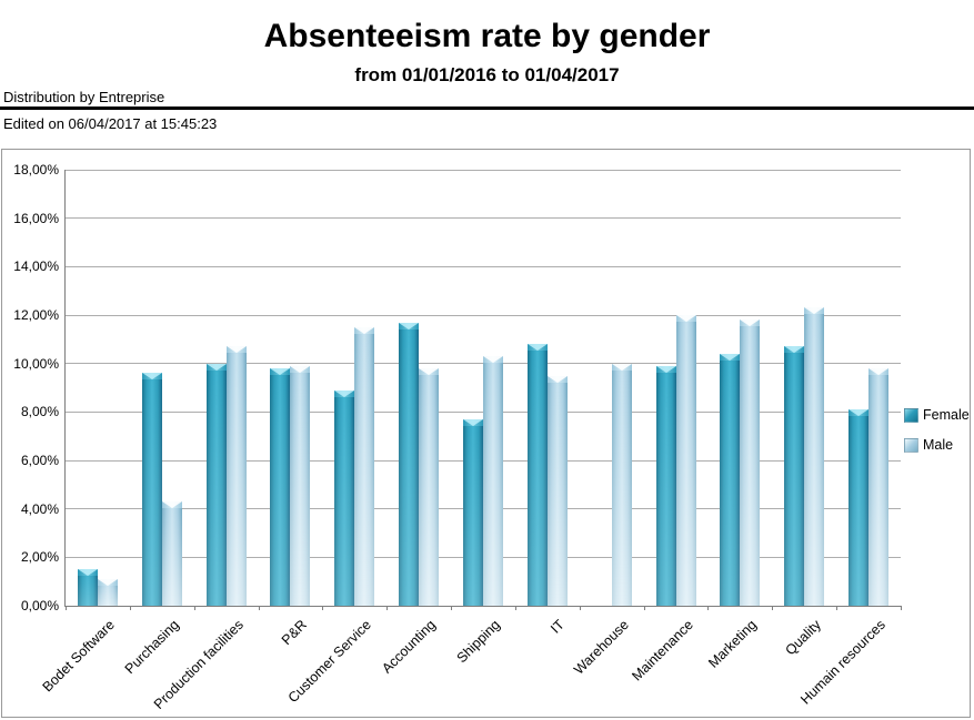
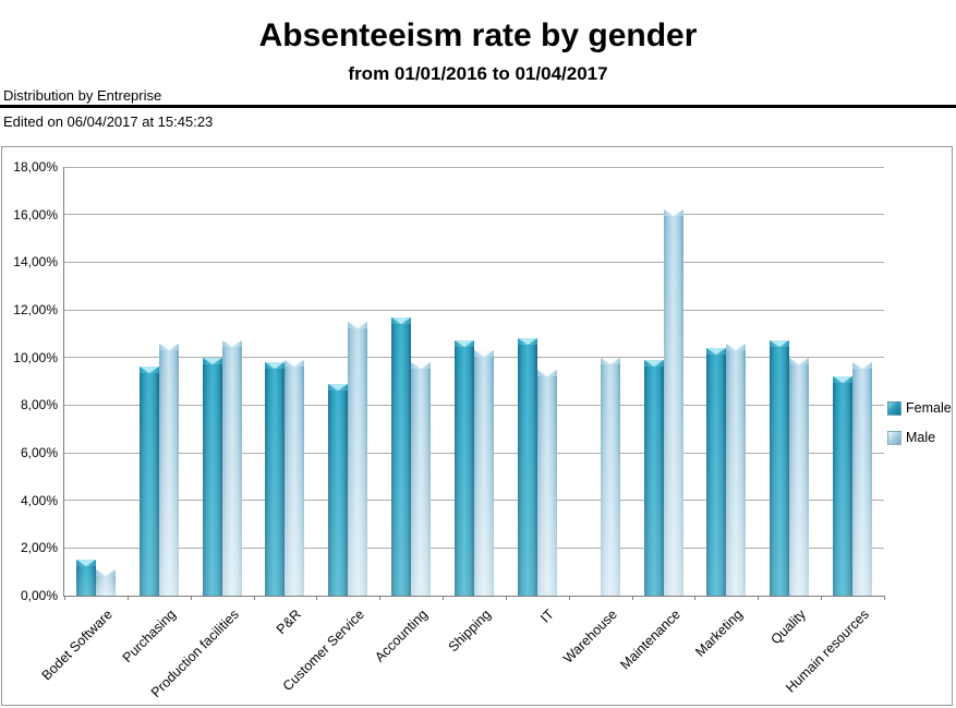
Male/Purchasing: 4,3% -> 10,6%
Female/Shipping: 7,7% -> 10,7%
Male/Maintenance: 12,0% -> 16,2%
Male/Marketing: 11,8% -> 10,6%
Male/Quality: 12,3% -> 10,0%
Female/Humain resources: 8,1% -> 9,2%
